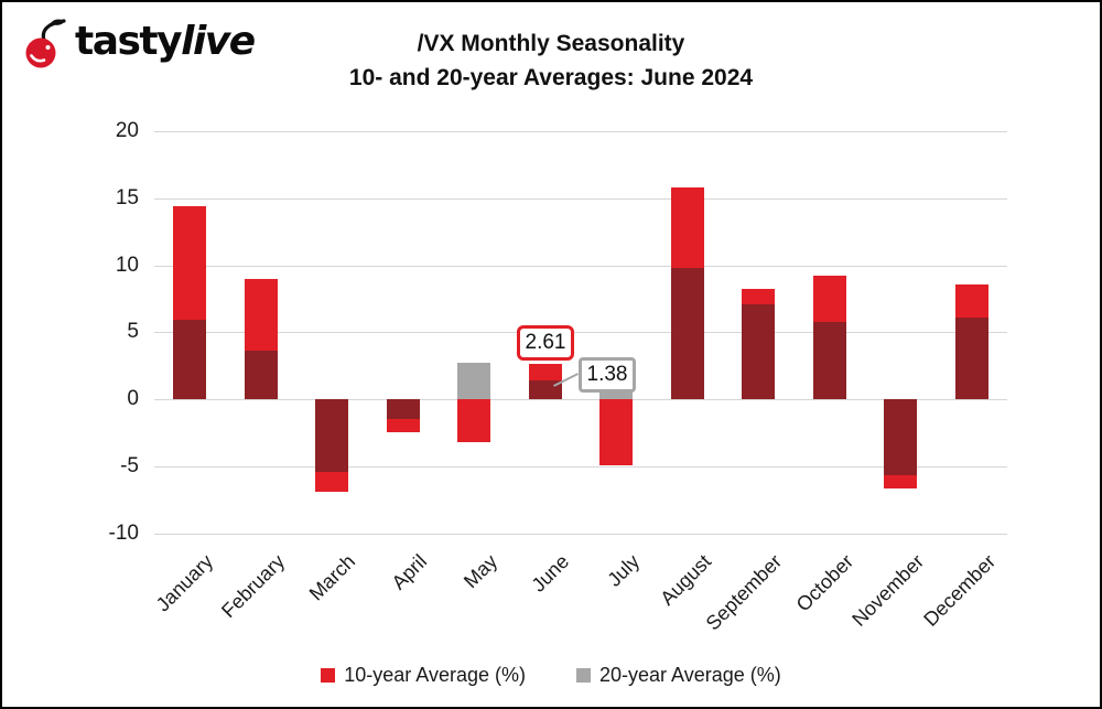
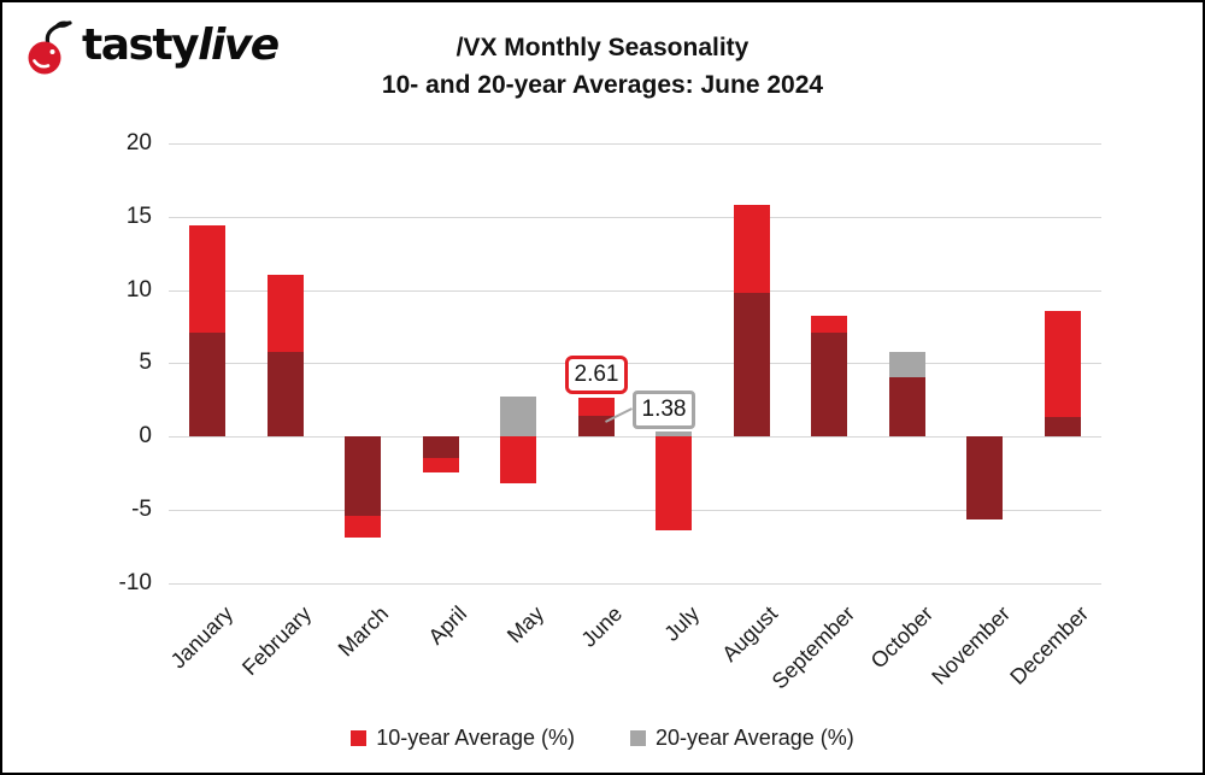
20-year Average (%)/January: 5.9 -> 7.1
10-year Average (%)/February: 9.0 -> 11.0
20-year Average (%)/February: 3.6 -> 5.8
10-year Average (%)/July: -4.9 -> -6.4
20-year Average (%)/July: 1.4 -> 0.3
10-year Average (%)/October: 9.2 -> 4.0
10-year Average (%)/November: -6.7 -> -5.7
20-year Average (%)/December: 6.1 -> 1.3
